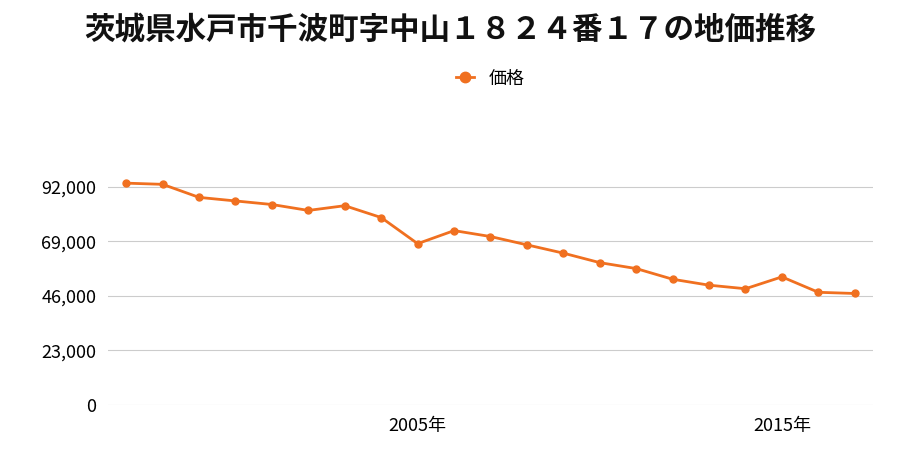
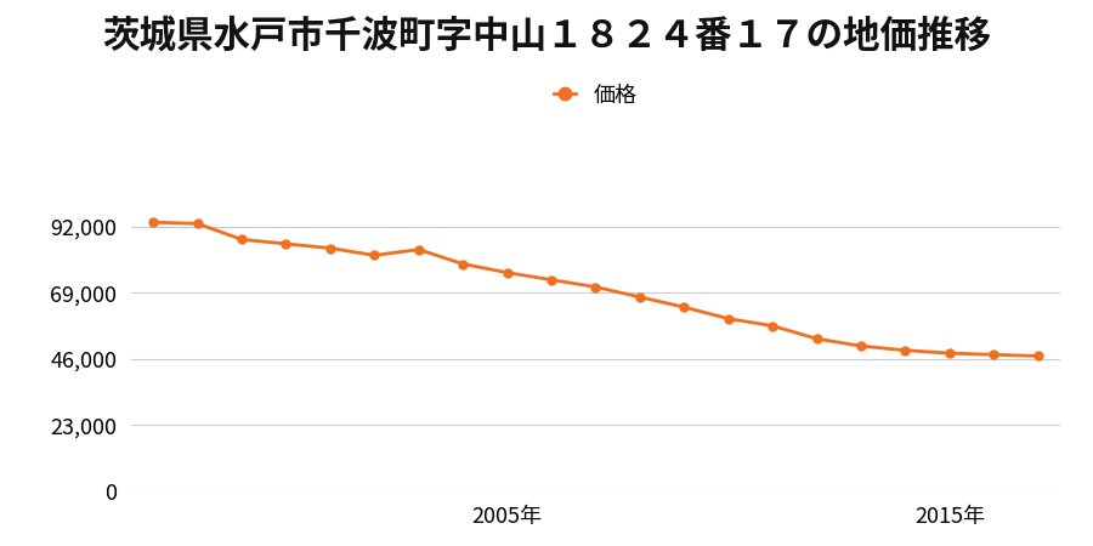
2005年: 68,000 -> 76,000
2015年: 54,000 -> 48,000
